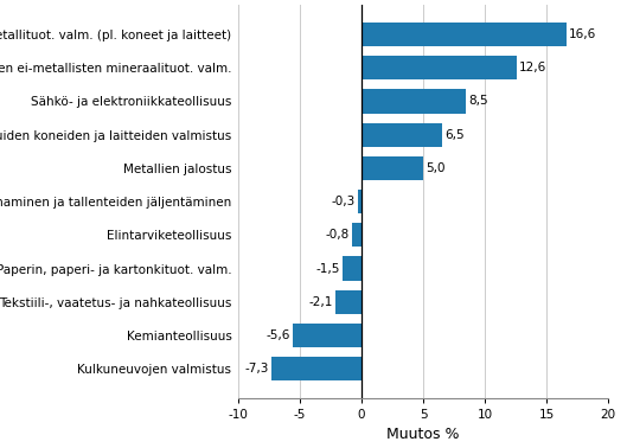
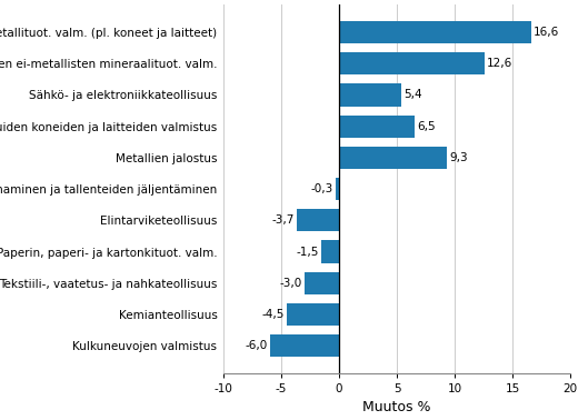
Sähkö- ja elektroniikkateollisuus: 8,5 -> 5,4
Metallien jalostus: 5,0 -> 9,3
Elintarviketeollisuus: -0,8 -> -3,7
Tekstiili-, vaatetus- ja nahkateollisuus: -2,1 -> -3,0
Kemianteollisuus: -5,6 -> -4,5
Kulkuneuvojen valmistus: -7,3 -> -6,0
